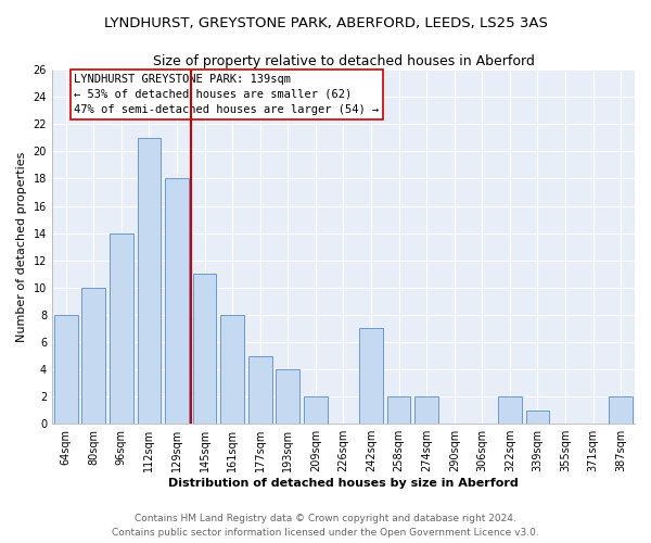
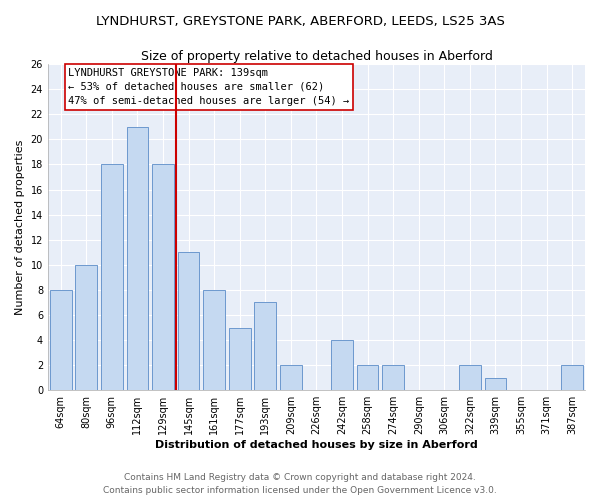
96sqm: 14 -> 18
193sqm: 4 -> 7
242sqm: 7 -> 4
